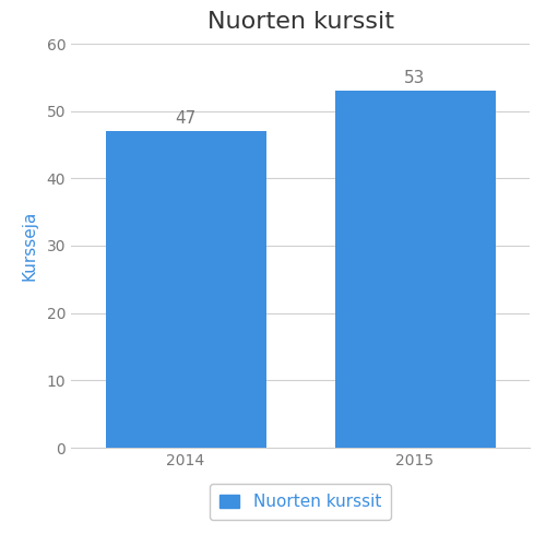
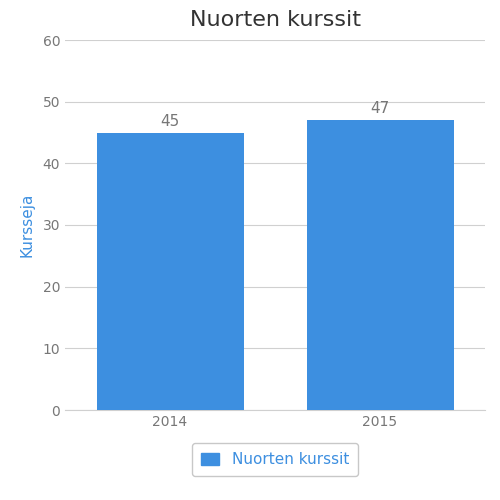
2014: 47 -> 45
2015: 53 -> 47
